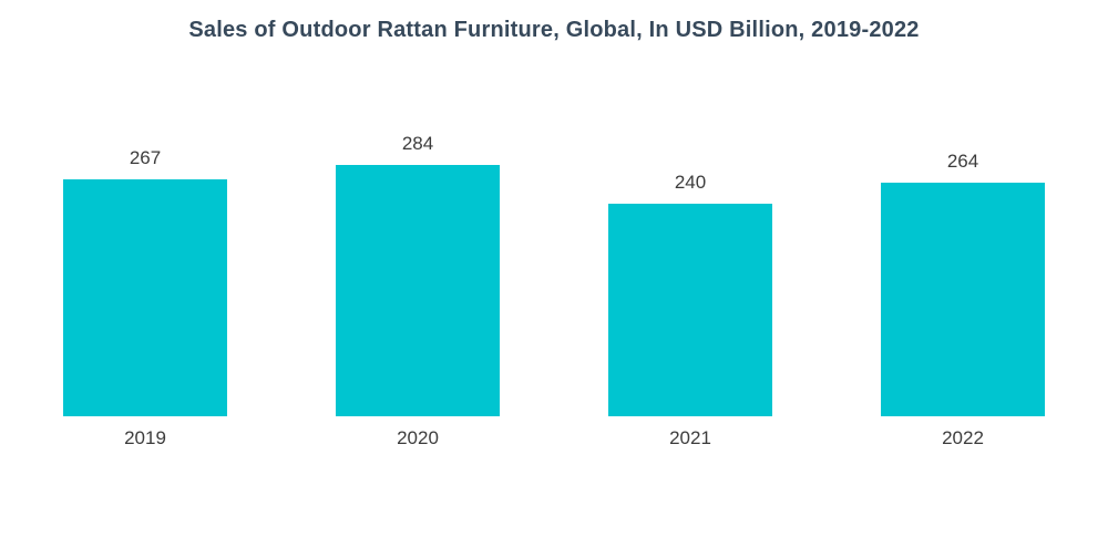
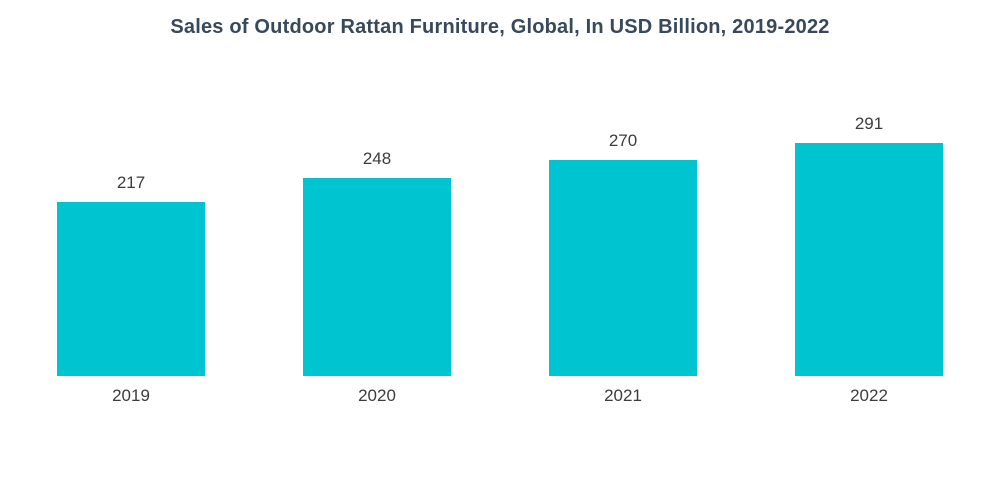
2019: 267 -> 217
2020: 284 -> 248
2021: 240 -> 270
2022: 264 -> 291
